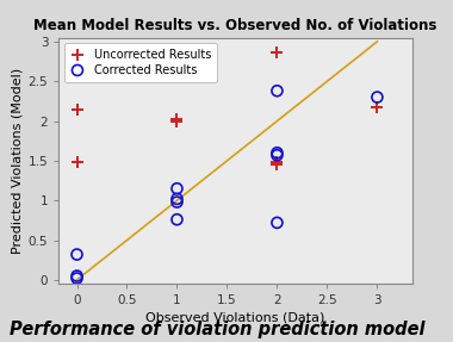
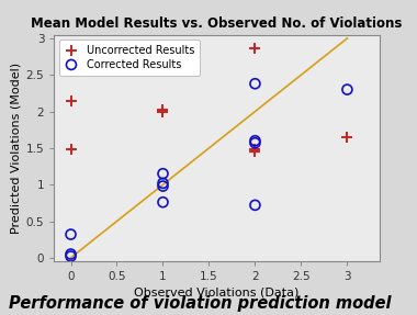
Uncorrected Results/3: 2.18 -> 1.65
